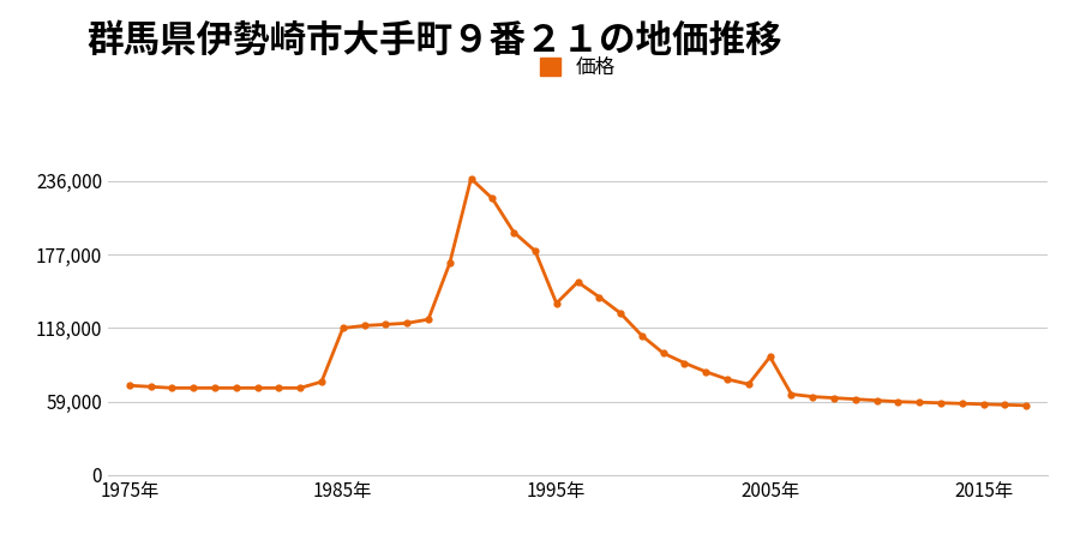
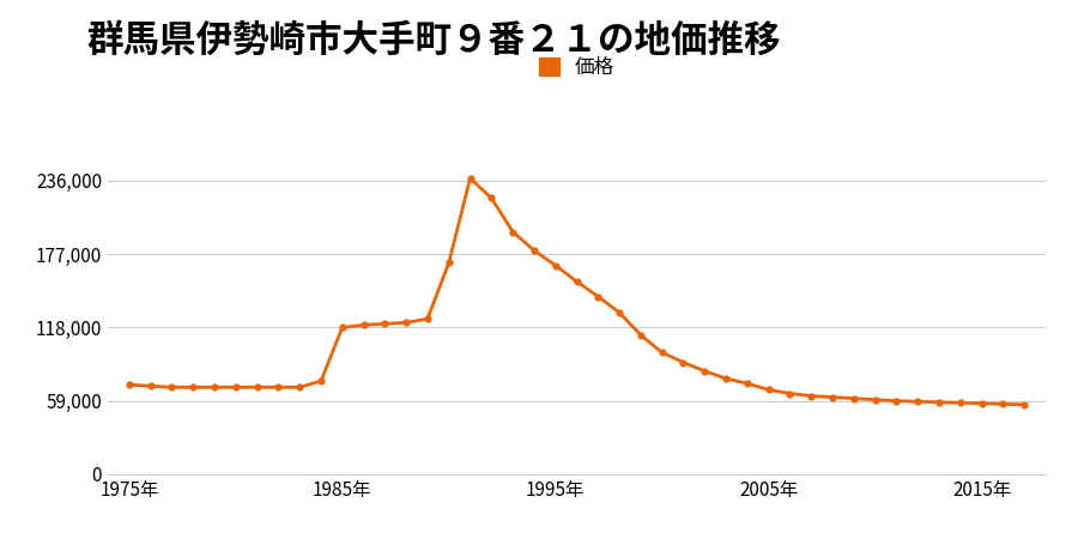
1995年: 138,000 -> 168,000
2005年: 95,000 -> 68,000
